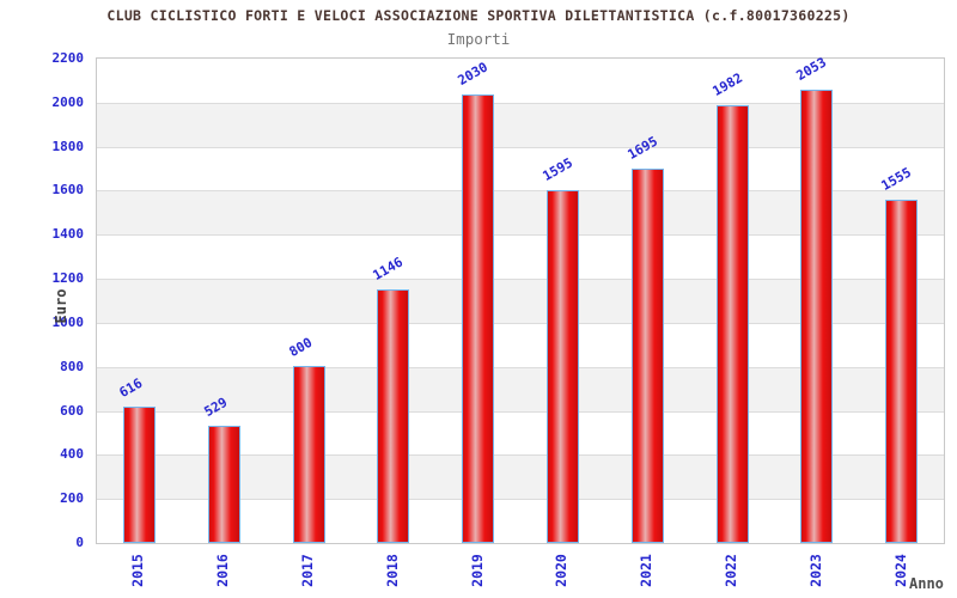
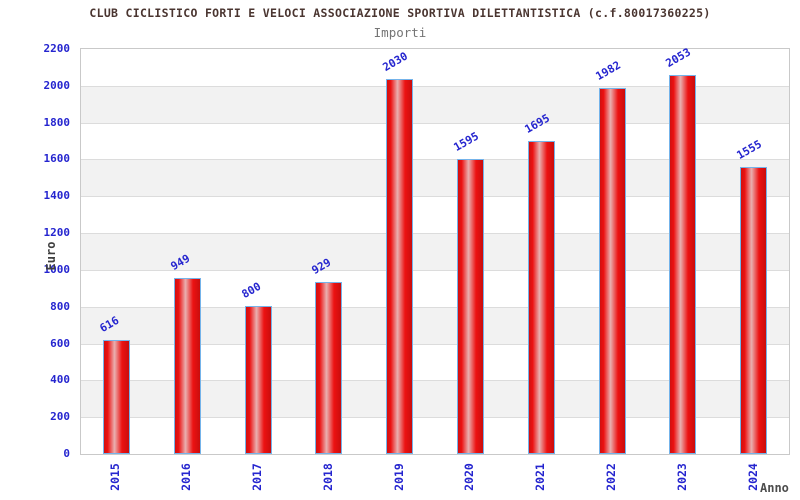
2016: 529 -> 949
2018: 1146 -> 929
